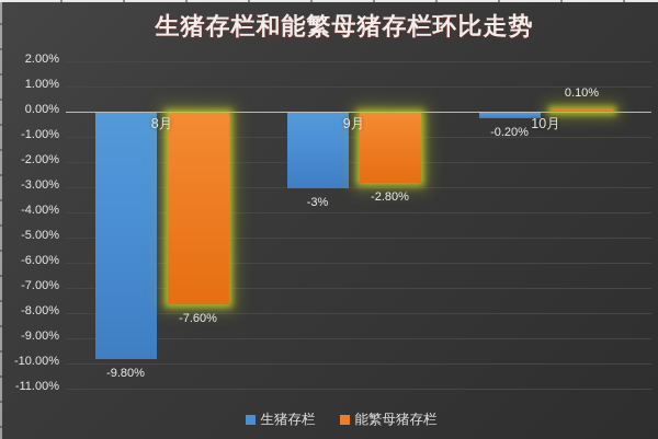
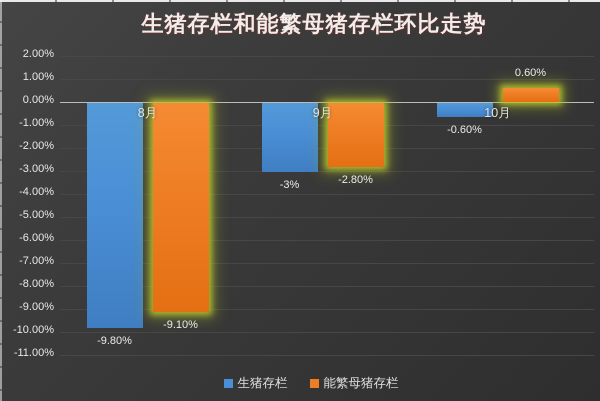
能繁母猪存栏/8月: -7.60% -> -9.10%
生猪存栏/10月: -0.20% -> -0.60%
能繁母猪存栏/10月: 0.10% -> 0.60%
